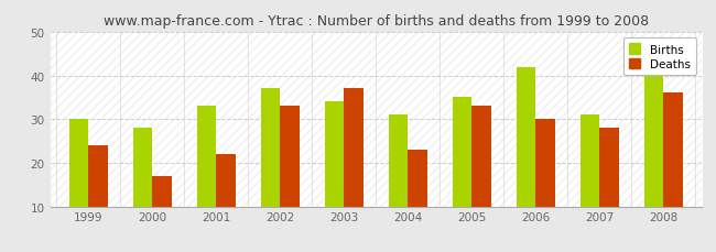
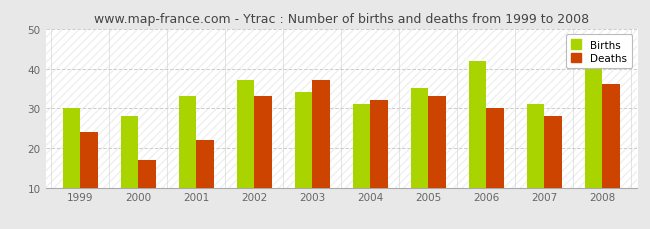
Deaths/2004: 23 -> 32
